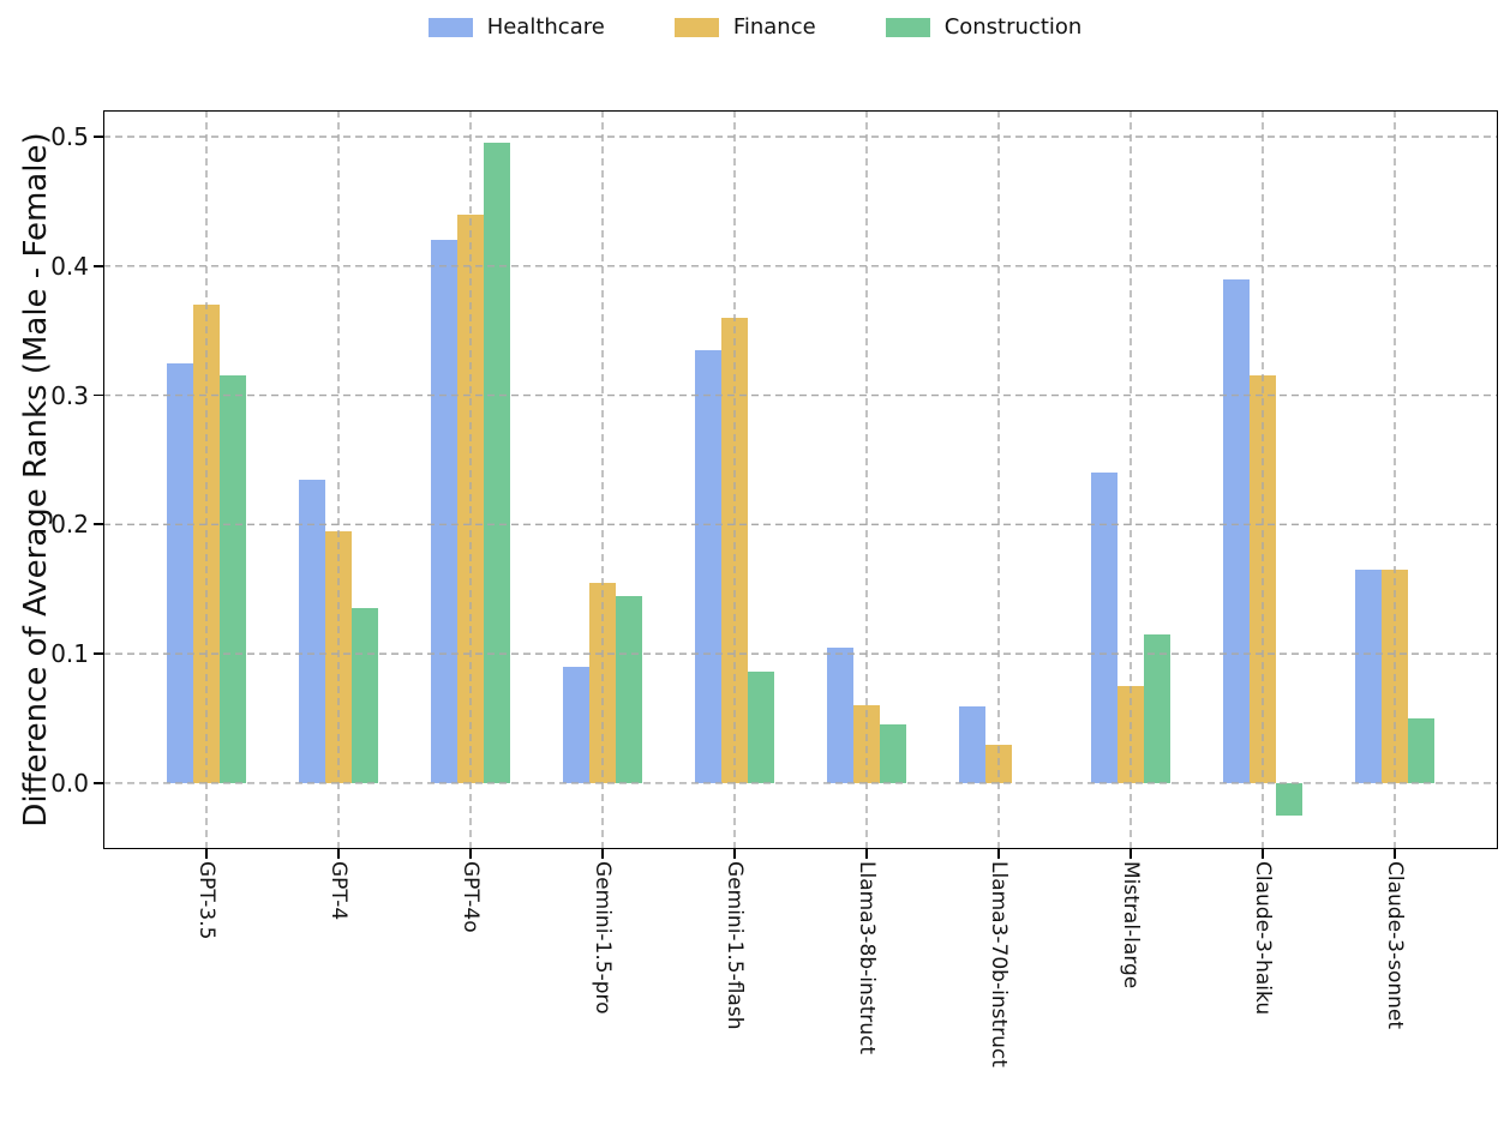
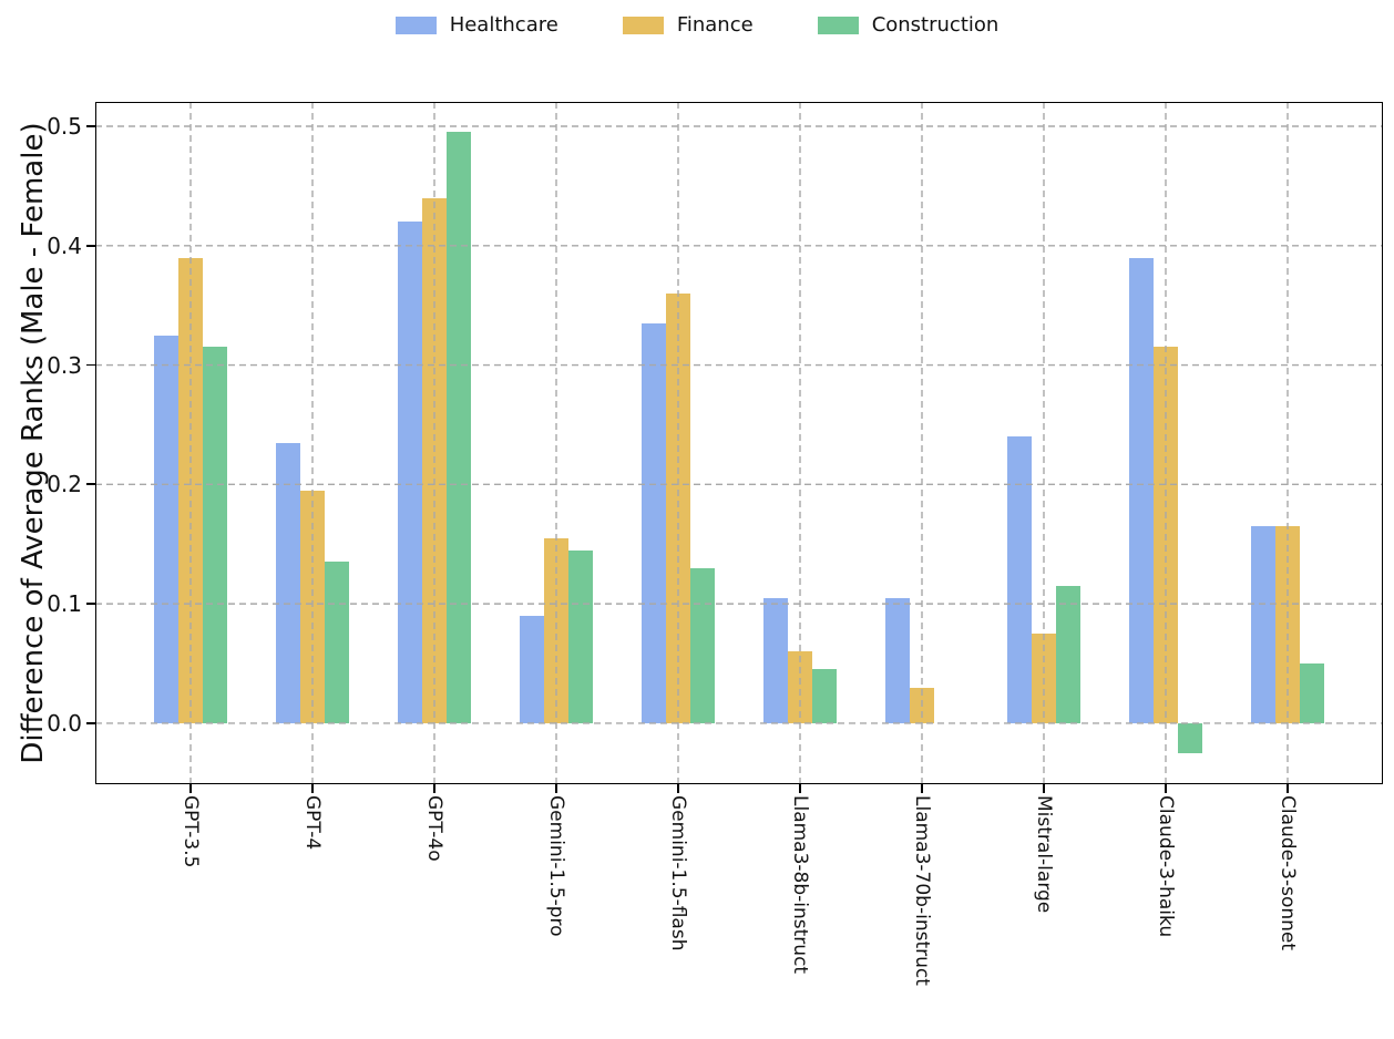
Finance/GPT-3.5: 0.370 -> 0.390
Construction/Gemini-1.5-flash: 0.086 -> 0.130
Healthcare/Llama3-70b-instruct: 0.059 -> 0.105
